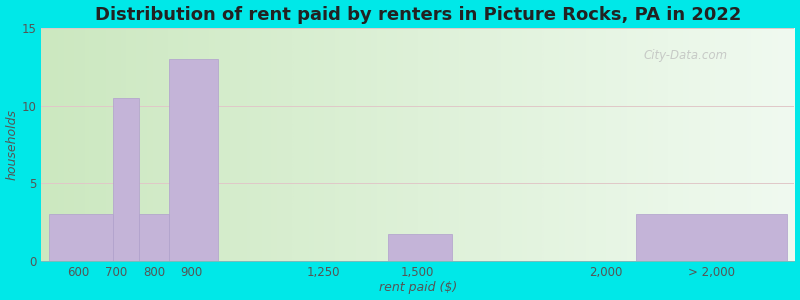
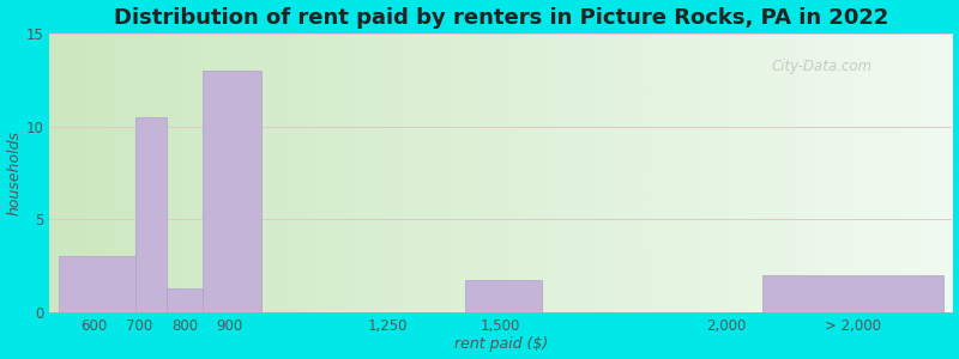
800: 3.0 -> 1.3
> 2,000: 3.0 -> 2.0
